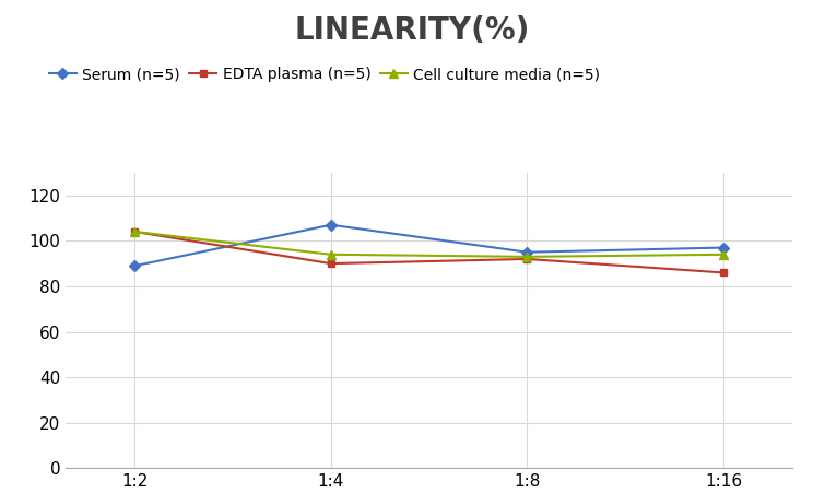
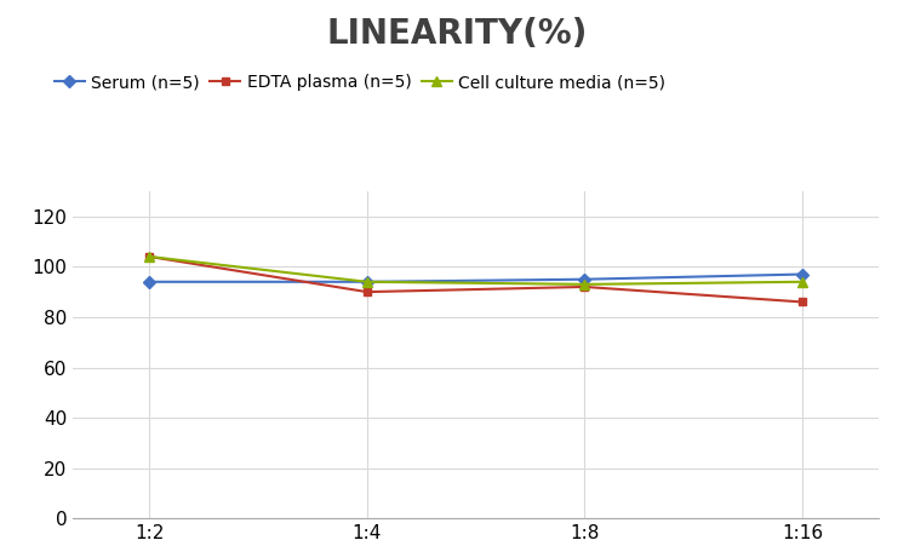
Serum (n=5)/1:2: 89 -> 94
Serum (n=5)/1:4: 107 -> 94
